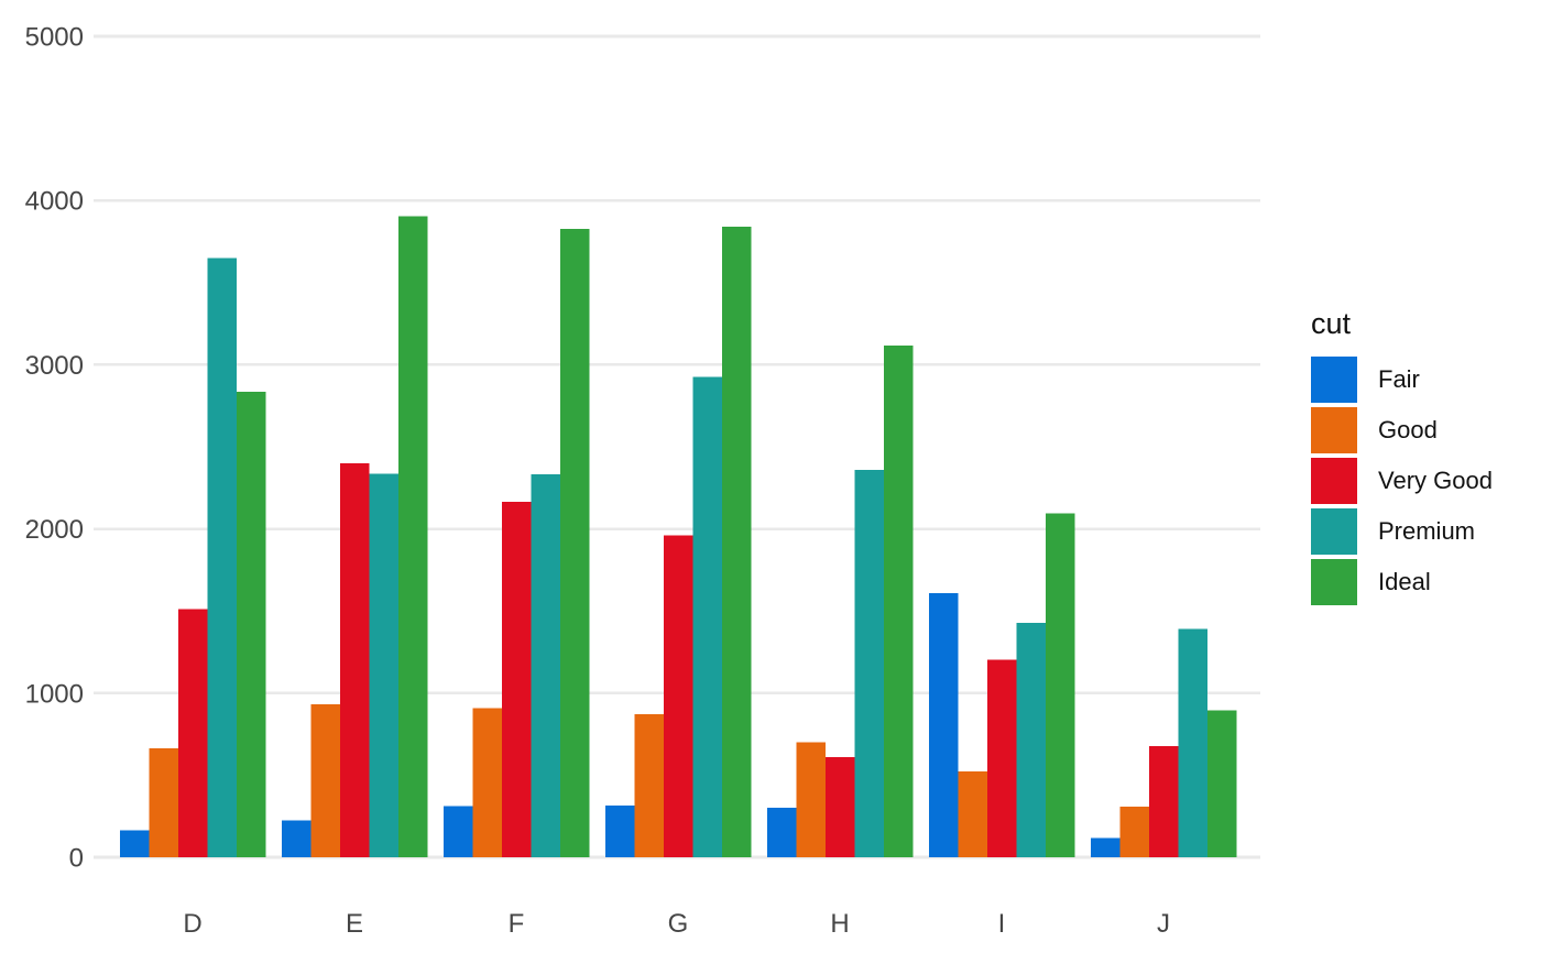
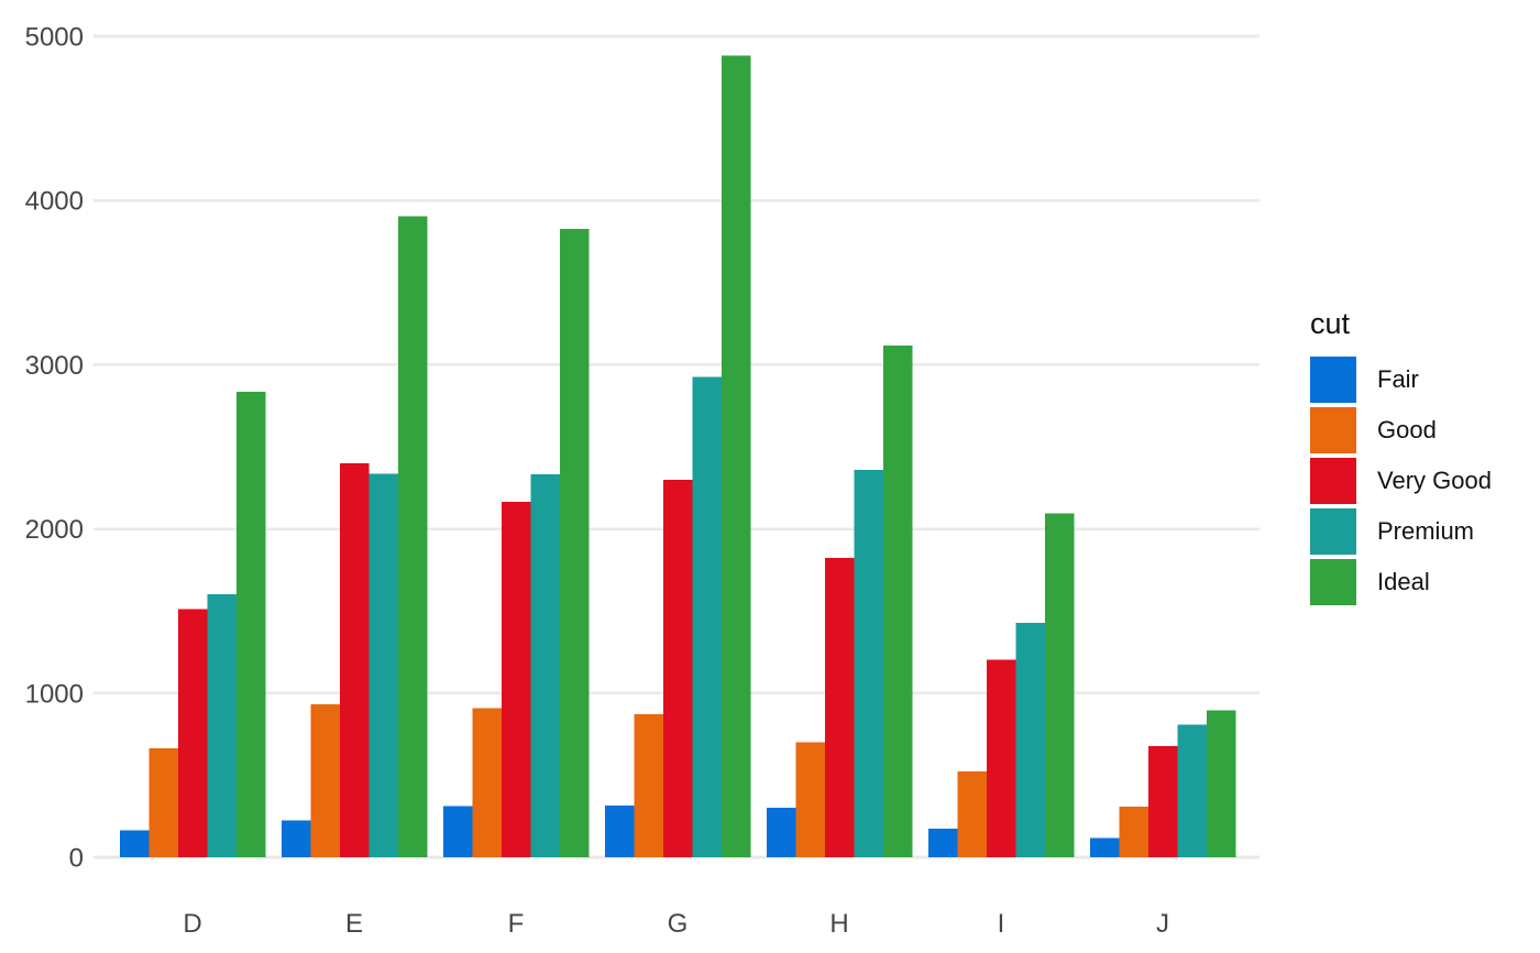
Premium/D: 3650 -> 1600
Very Good/G: 1960 -> 2300
Ideal/G: 3840 -> 4880
Very Good/H: 610 -> 1820
Fair/I: 1610 -> 180
Premium/J: 1390 -> 810
